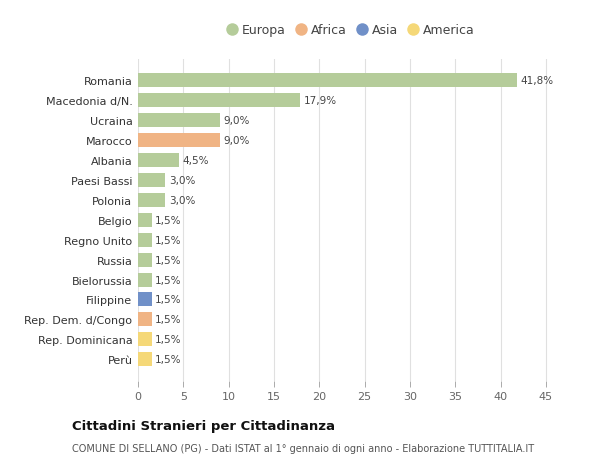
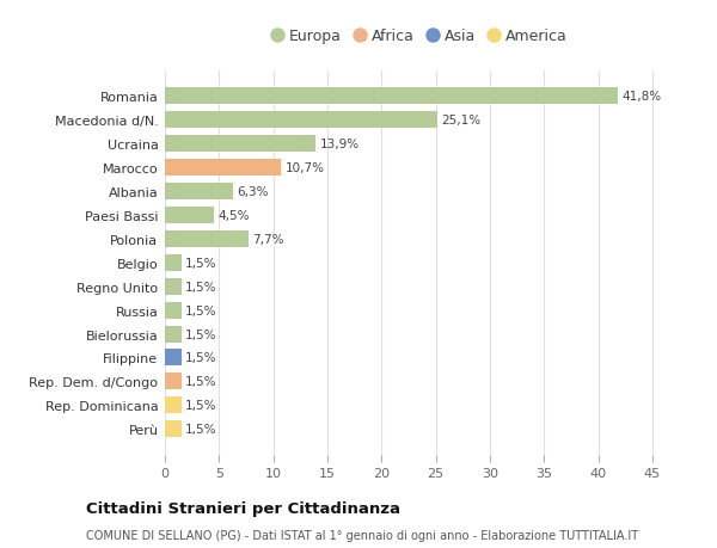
Macedonia d/N.: 17,9% -> 25,1%
Ucraina: 9,0% -> 13,9%
Marocco: 9,0% -> 10,7%
Albania: 4,5% -> 6,3%
Paesi Bassi: 3,0% -> 4,5%
Polonia: 3,0% -> 7,7%
